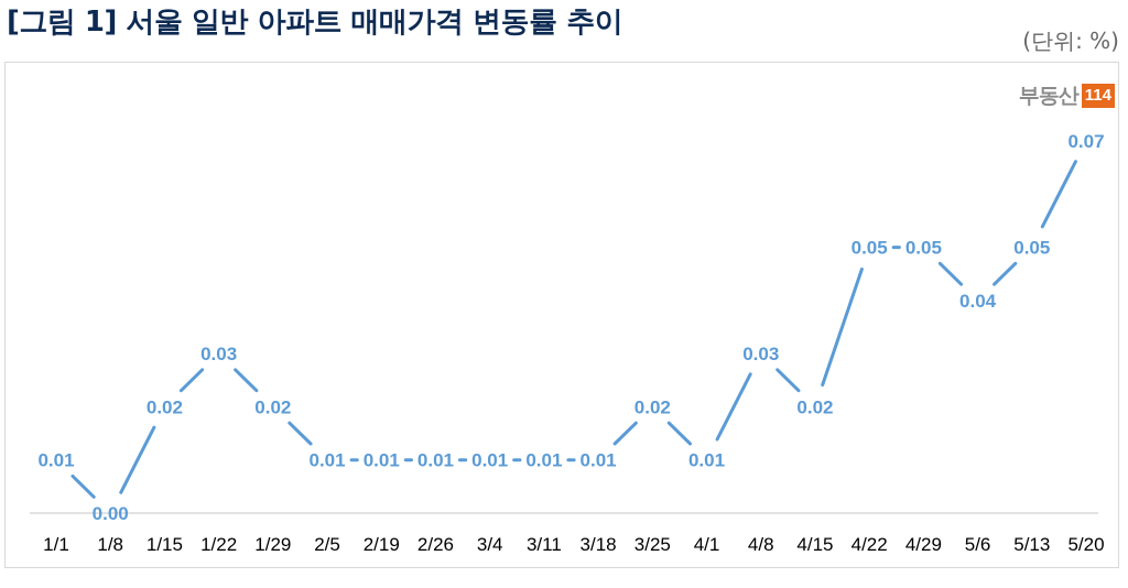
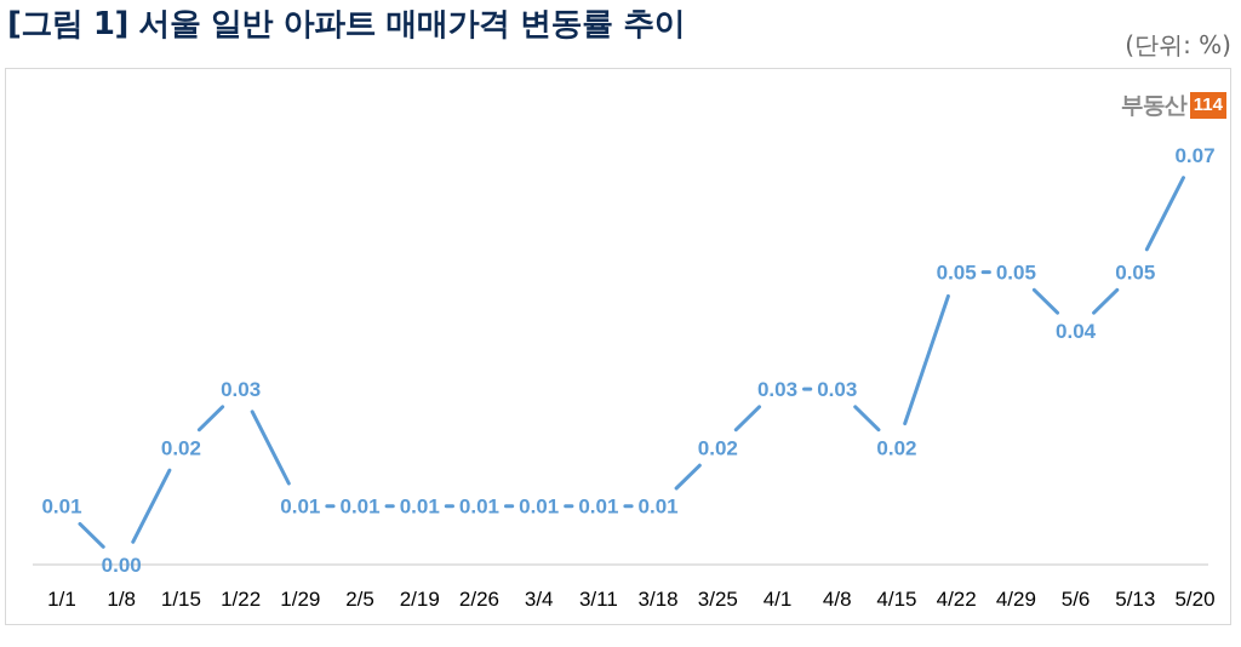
1/29: 0.02 -> 0.01
4/1: 0.01 -> 0.03
